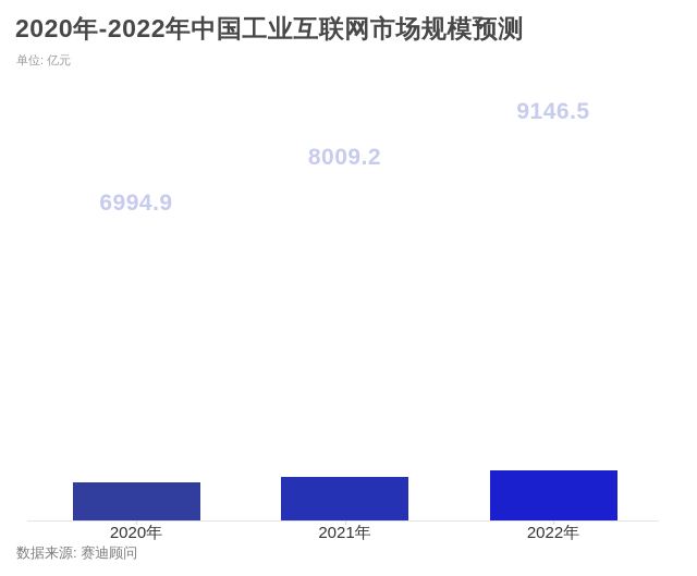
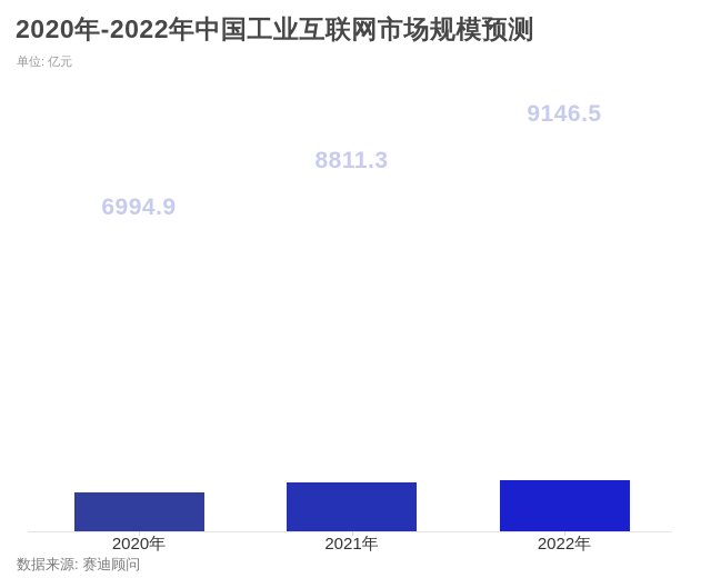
2021年: 8009.2 -> 8811.3
